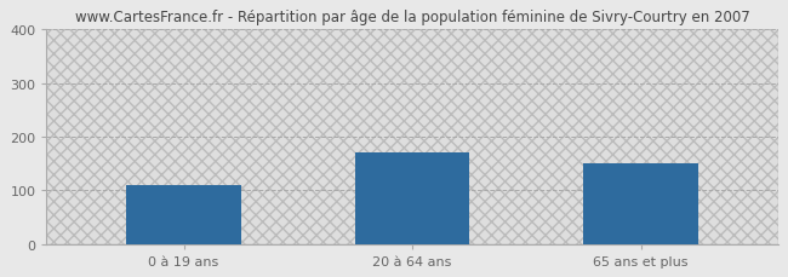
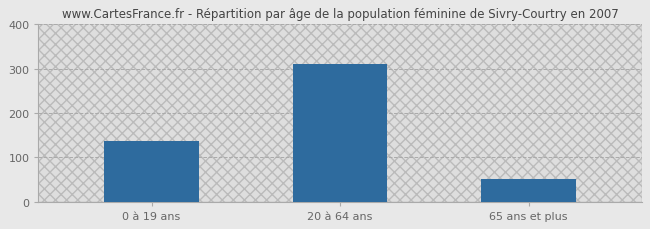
0 à 19 ans: 110 -> 137
20 à 64 ans: 170 -> 311
65 ans et plus: 150 -> 50
